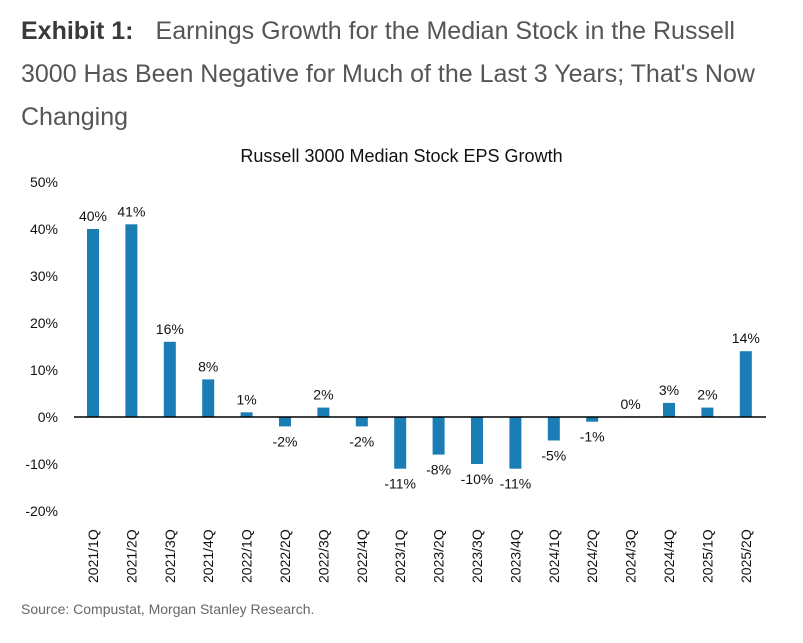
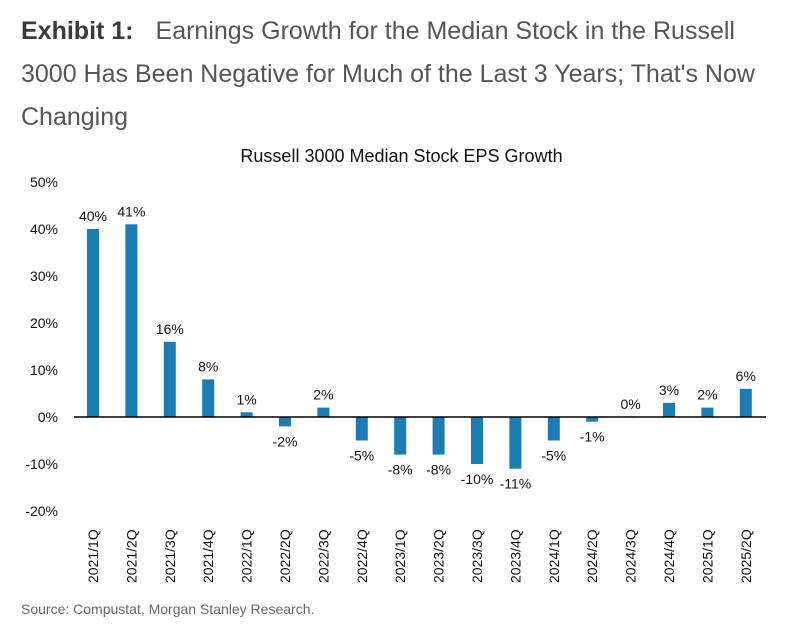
2022/4Q: -2% -> -5%
2023/1Q: -11% -> -8%
2025/2Q: 14% -> 6%
